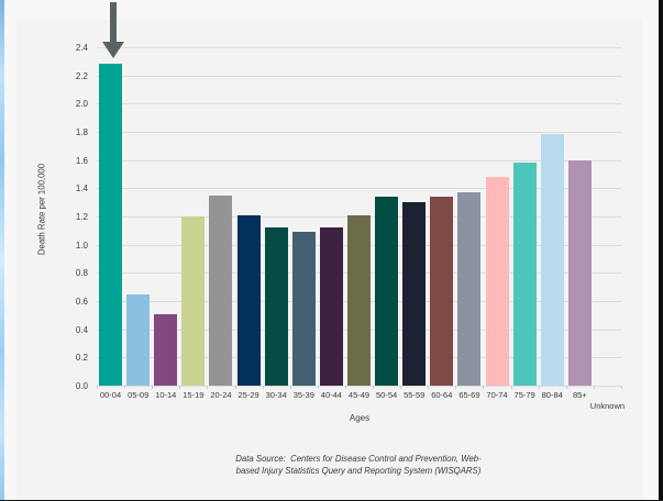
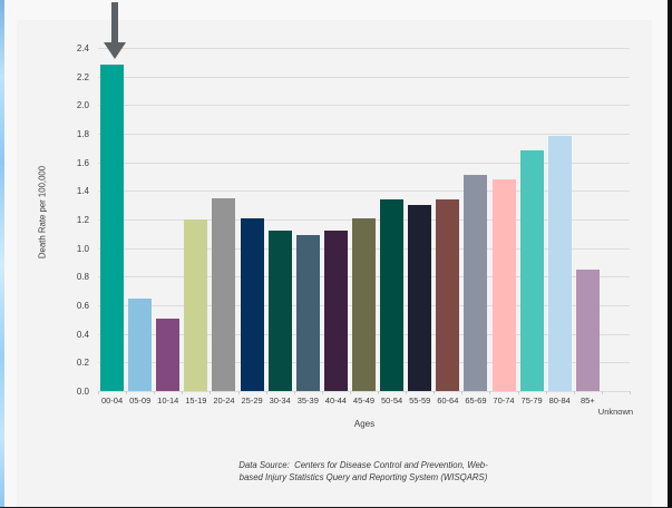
65-69: 1.37 -> 1.51
75-79: 1.58 -> 1.68
85+: 1.60 -> 0.85
